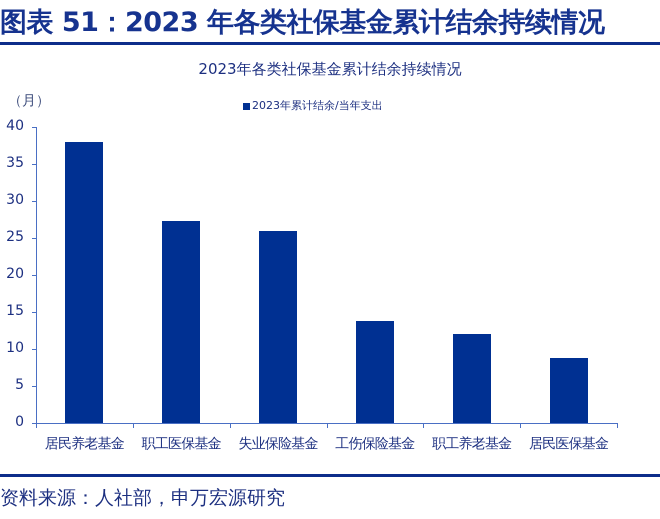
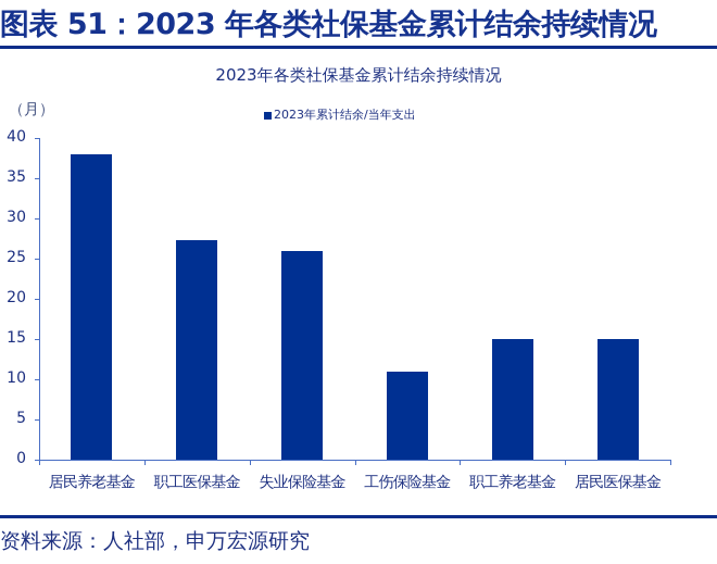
工伤保险基金: 14 -> 11
职工养老基金: 12 -> 15
居民医保基金: 9 -> 15
